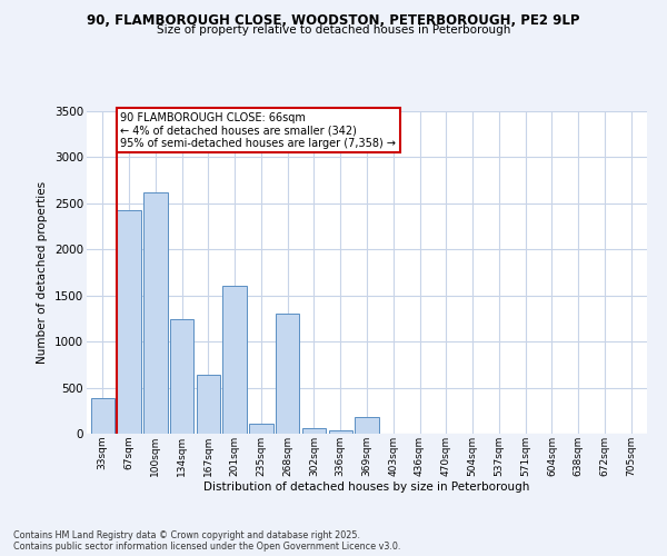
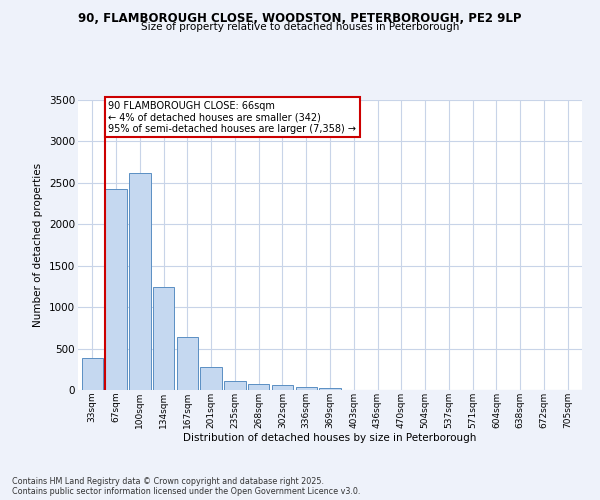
201sqm: 1600 -> 280
268sqm: 1300 -> 70
369sqm: 180 -> 20
